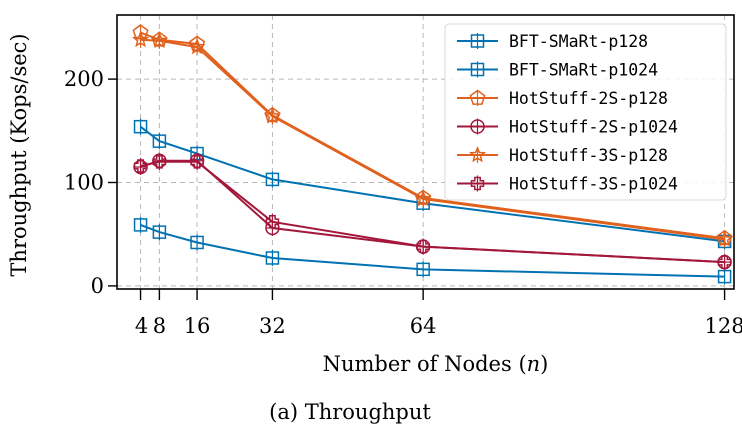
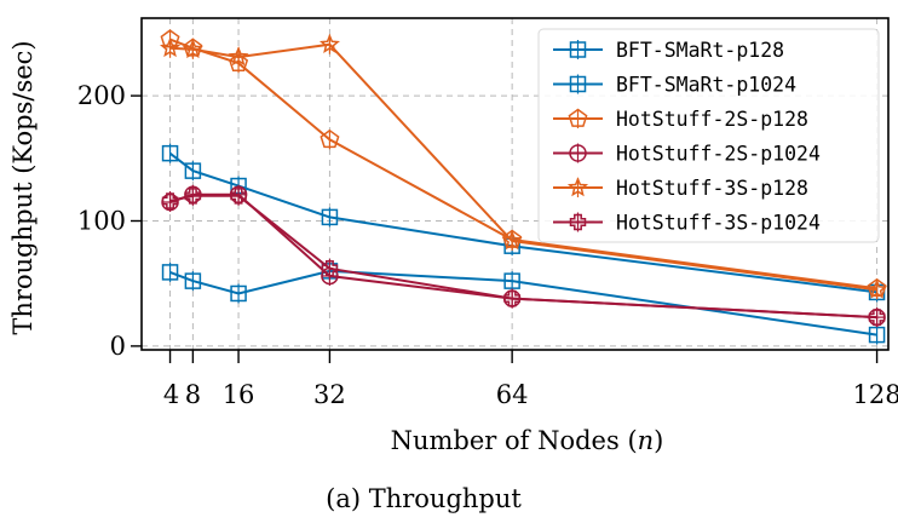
HotStuff-2S-p128/16: 234 -> 226
BFT-SMaRt-p1024/32: 27 -> 60
HotStuff-3S-p128/32: 164 -> 241
BFT-SMaRt-p1024/64: 16 -> 52
